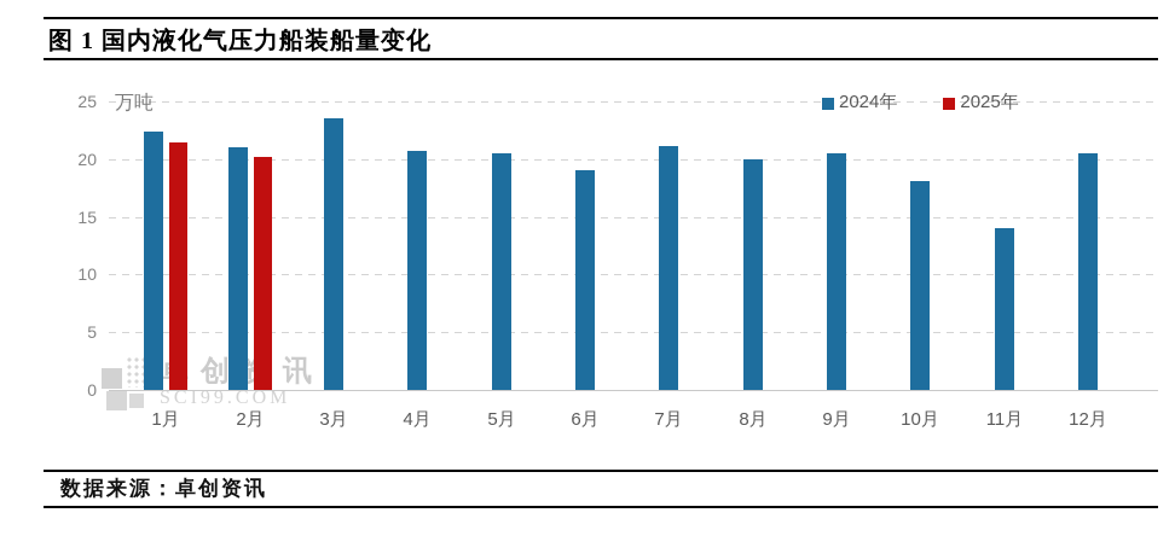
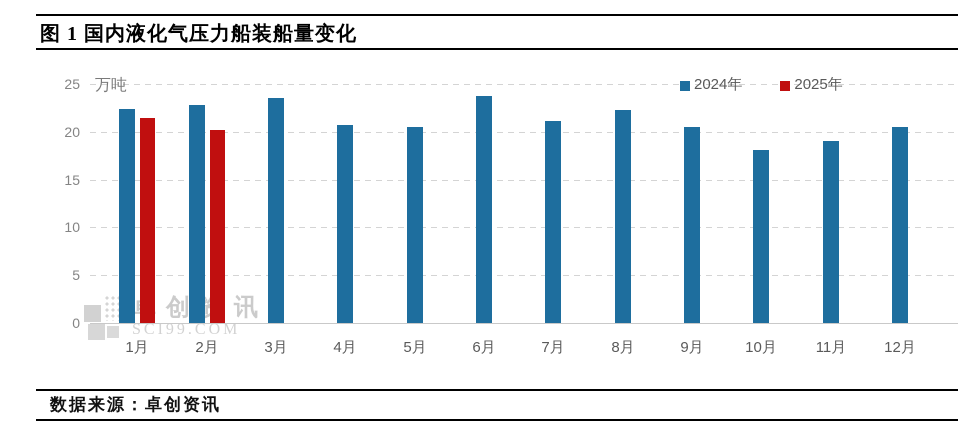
2024年/2月: 21 -> 23
2024年/6月: 19 -> 24
2024年/8月: 20 -> 22
2024年/11月: 14 -> 19
